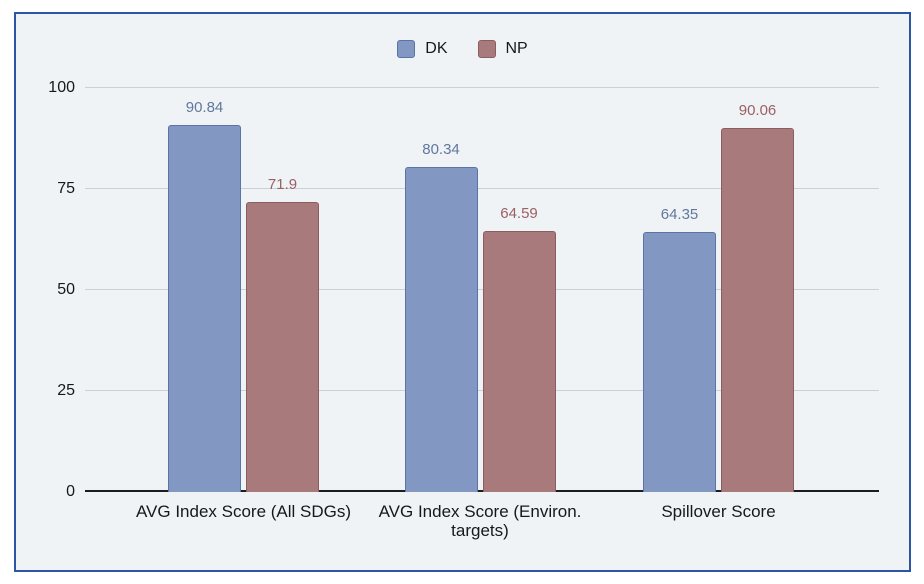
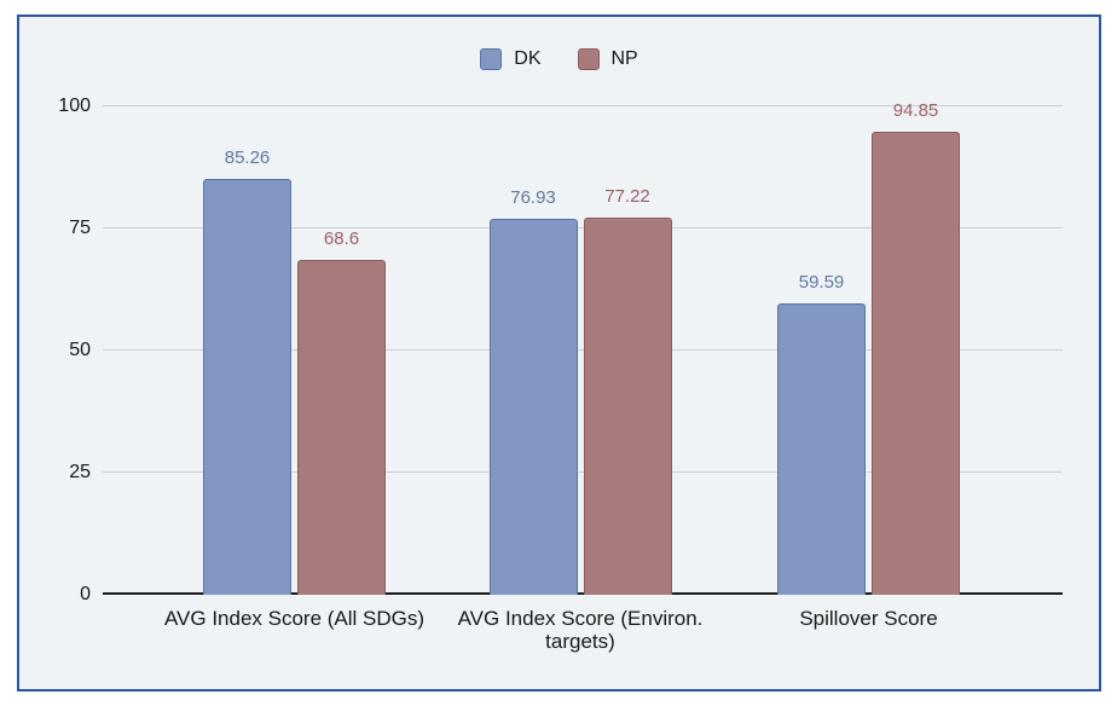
DK/AVG Index Score (All SDGs): 90.84 -> 85.26
NP/AVG Index Score (All SDGs): 71.9 -> 68.6
DK/AVG Index Score (Environ. targets): 80.34 -> 76.93
NP/AVG Index Score (Environ. targets): 64.59 -> 77.22
DK/Spillover Score: 64.35 -> 59.59
NP/Spillover Score: 90.06 -> 94.85
